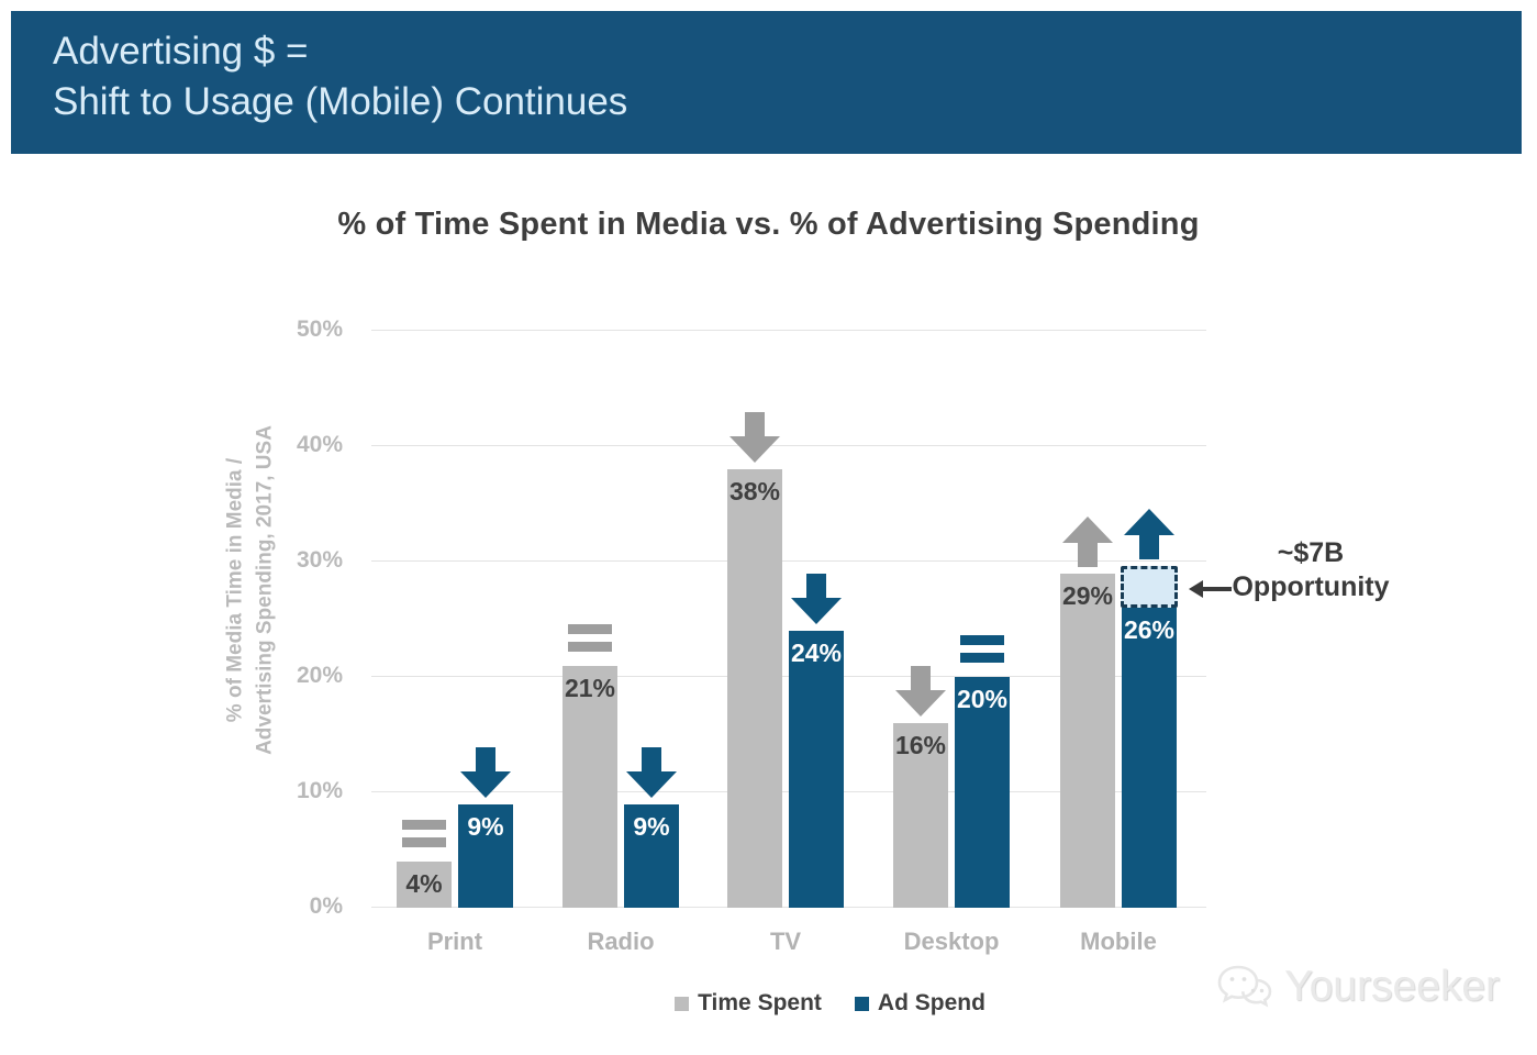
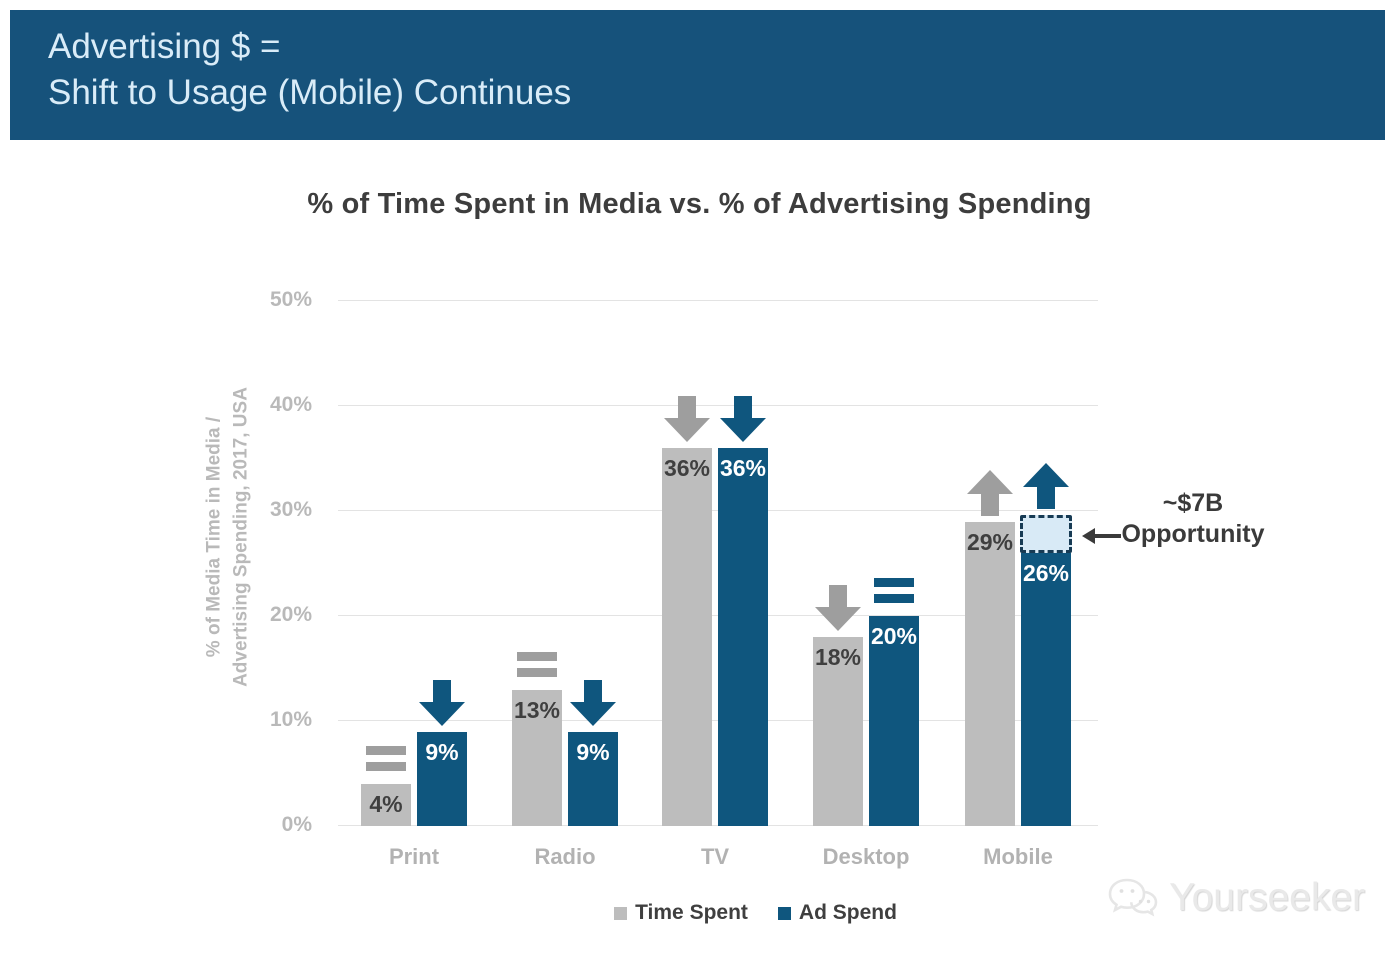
Time Spent/Radio: 21% -> 13%
Time Spent/TV: 38% -> 36%
Ad Spend/TV: 24% -> 36%
Time Spent/Desktop: 16% -> 18%
